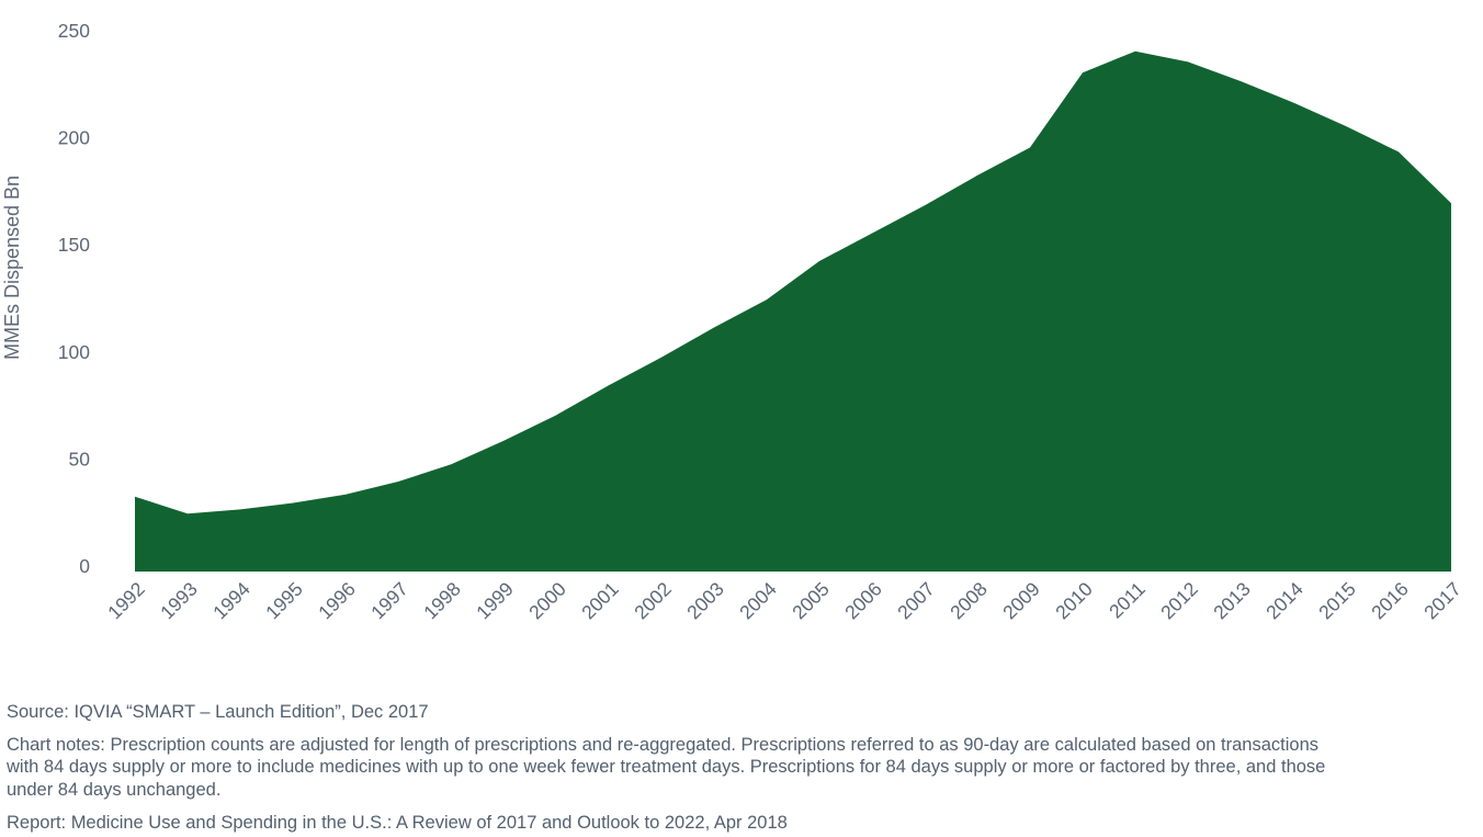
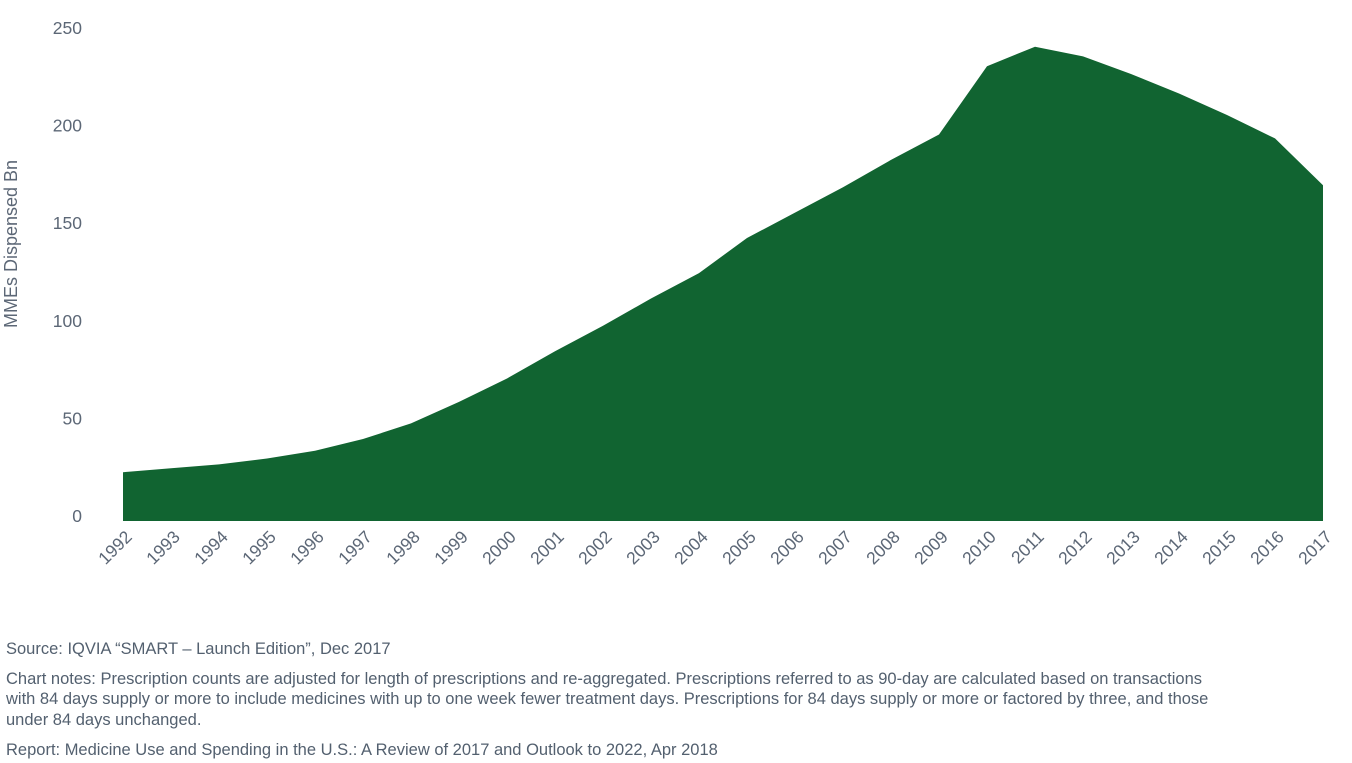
1992: 35 -> 25
